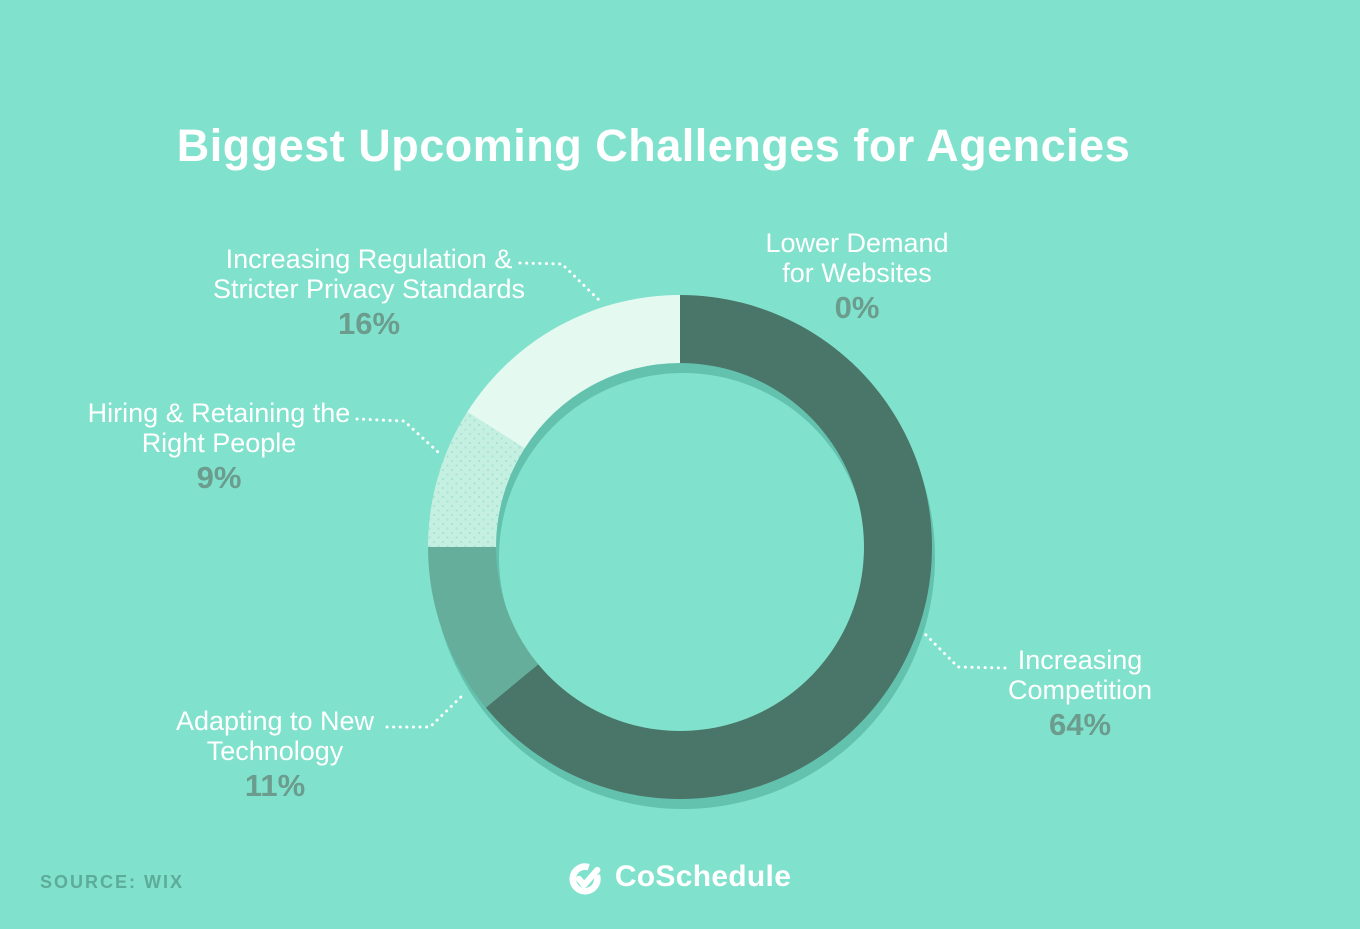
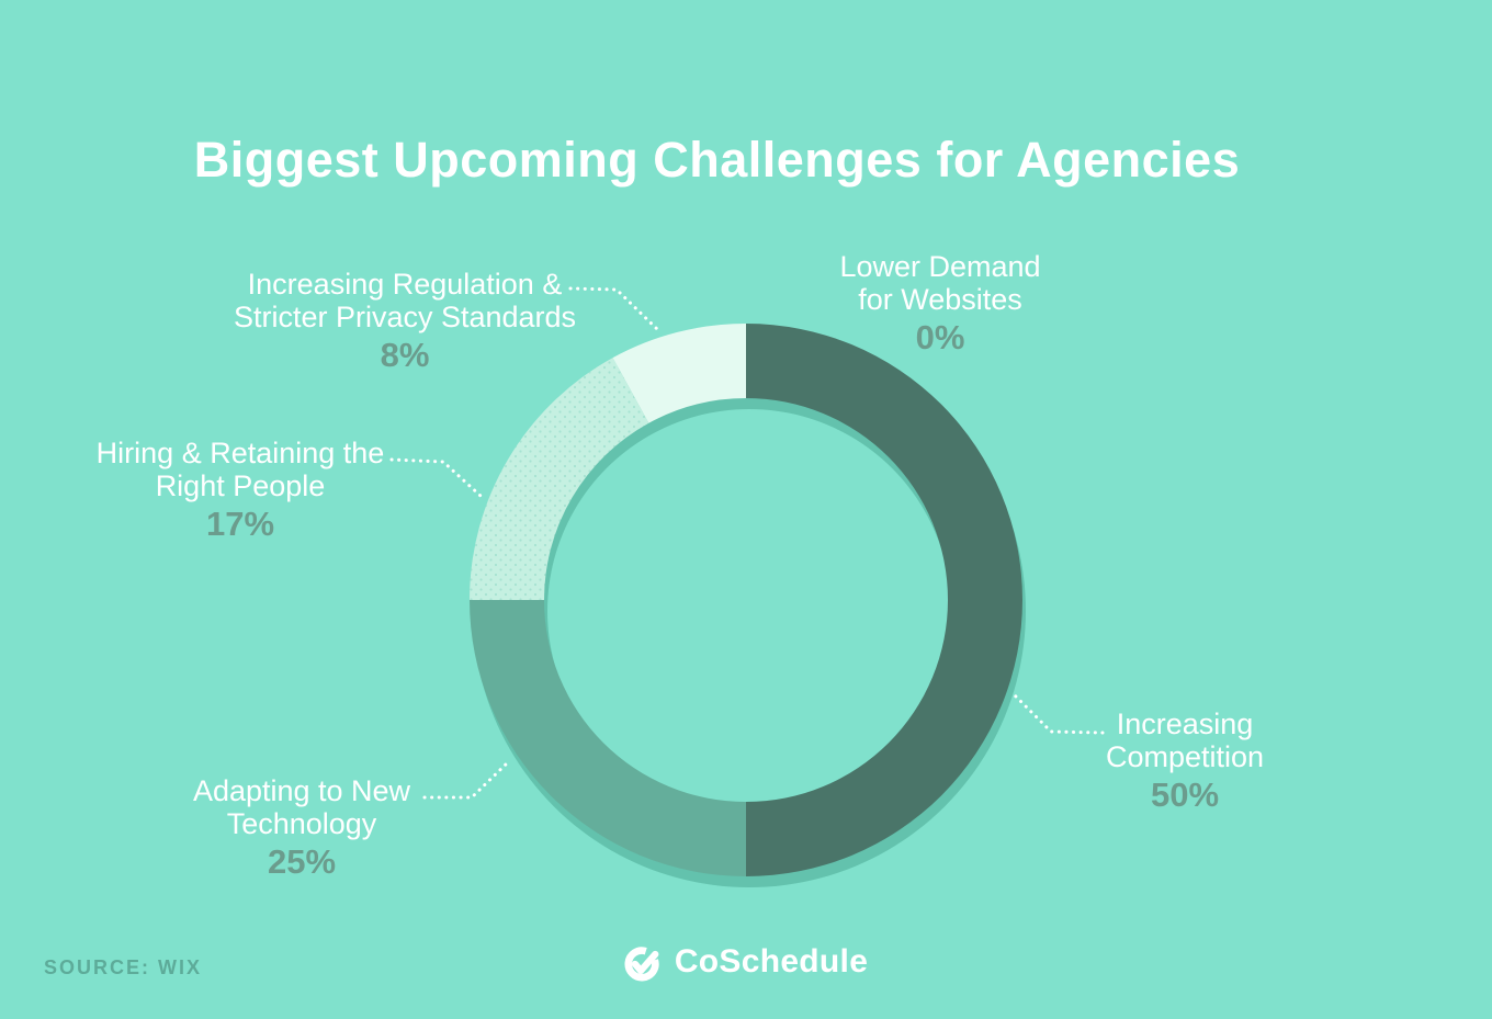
Increasing Competition: 64% -> 50%
Adapting to New Technology: 11% -> 25%
Hiring & Retaining the Right People: 9% -> 17%
Increasing Regulation & Stricter Privacy Standards: 16% -> 8%
